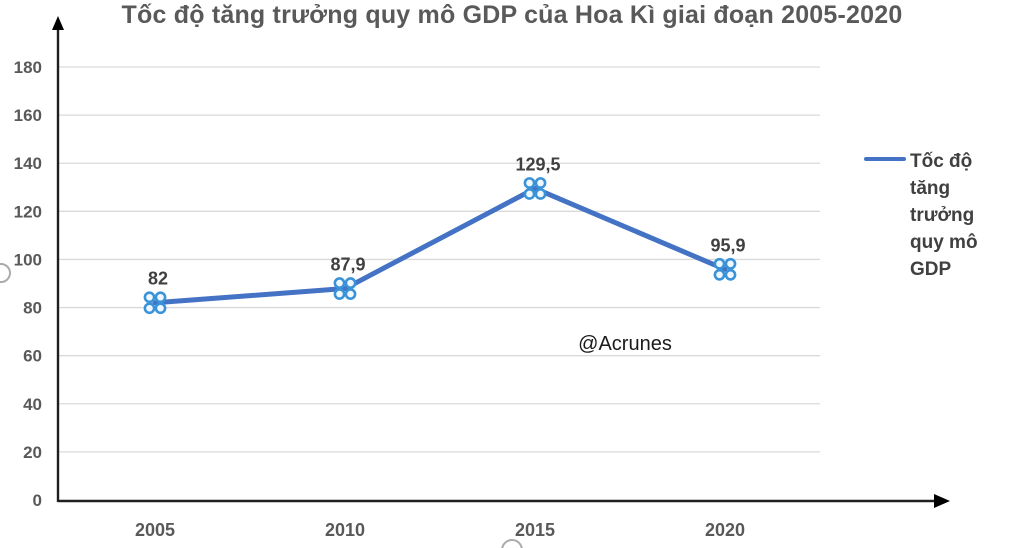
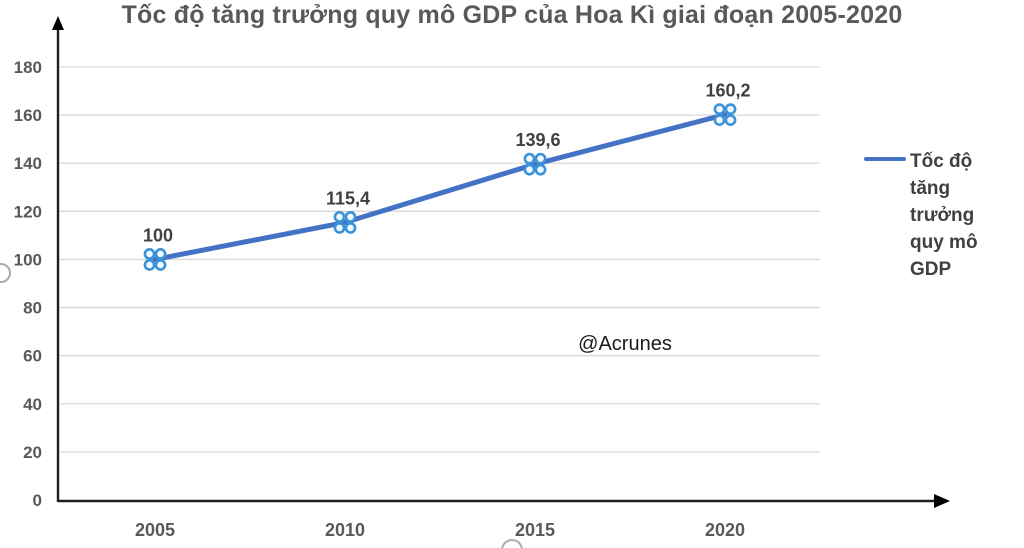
2005: 82 -> 100
2010: 87,9 -> 115,4
2015: 129,5 -> 139,6
2020: 95,9 -> 160,2
